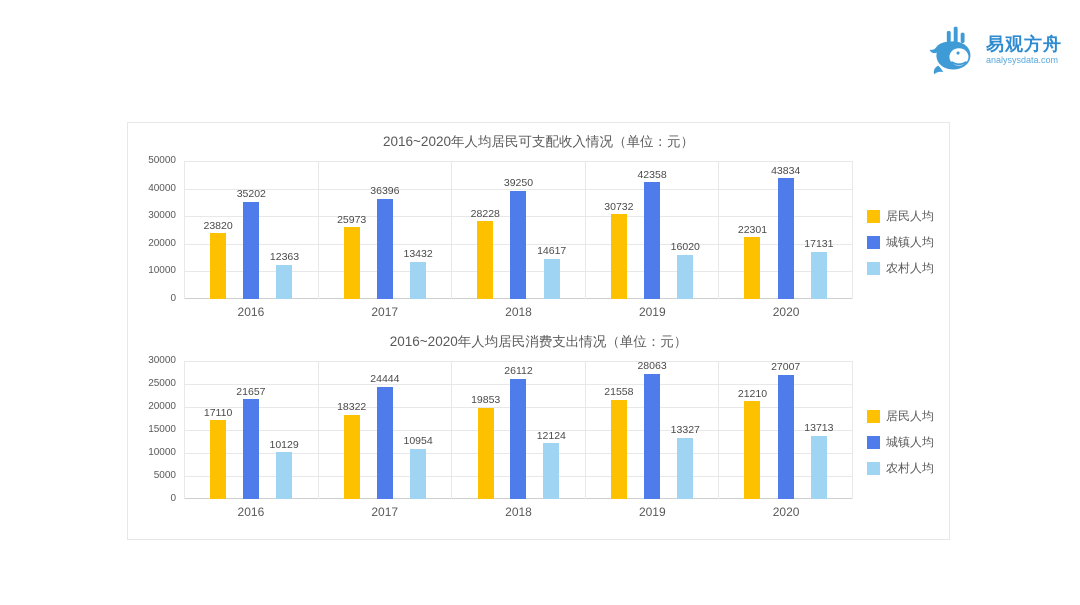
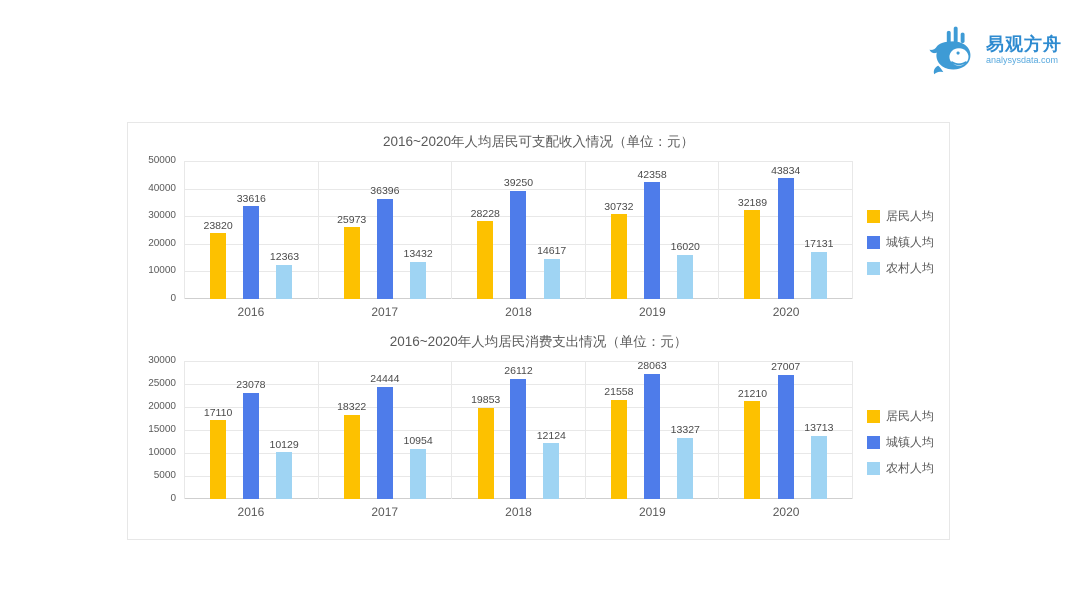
2016~2020年人均居民可支配收入情况（单位：元）/城镇人均/2016: 35202 -> 33616
2016~2020年人均居民可支配收入情况（单位：元）/居民人均/2020: 22301 -> 32189
2016~2020年人均居民消费支出情况（单位：元）/城镇人均/2016: 21657 -> 23078
